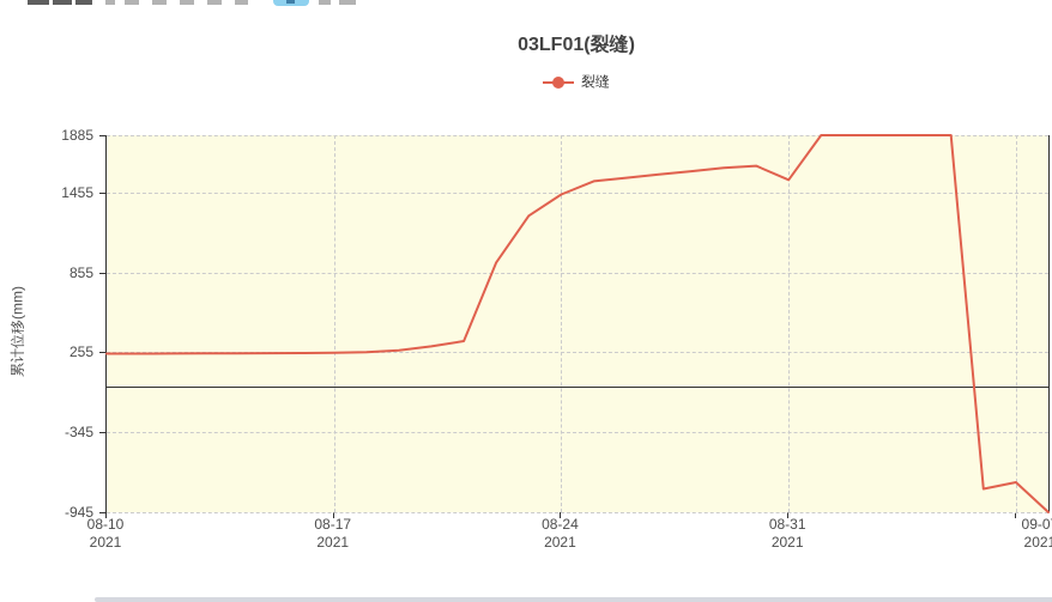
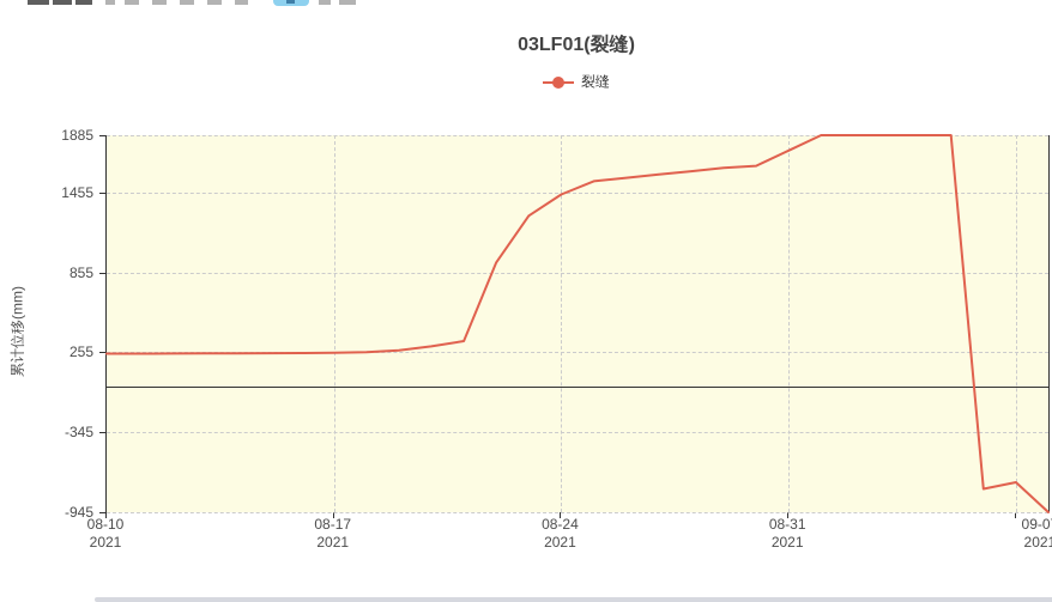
08-31: 1550 -> 1770
